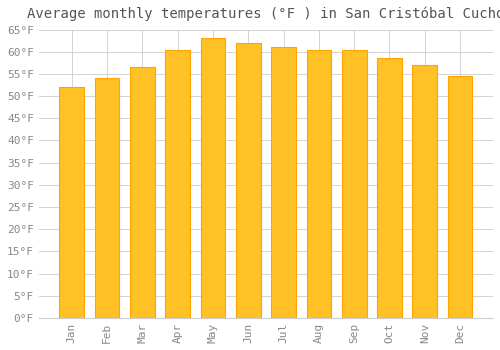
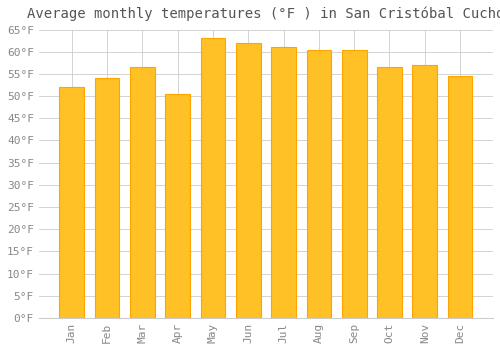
Apr: 60.5°F -> 50.5°F
Oct: 58.5°F -> 56.5°F
